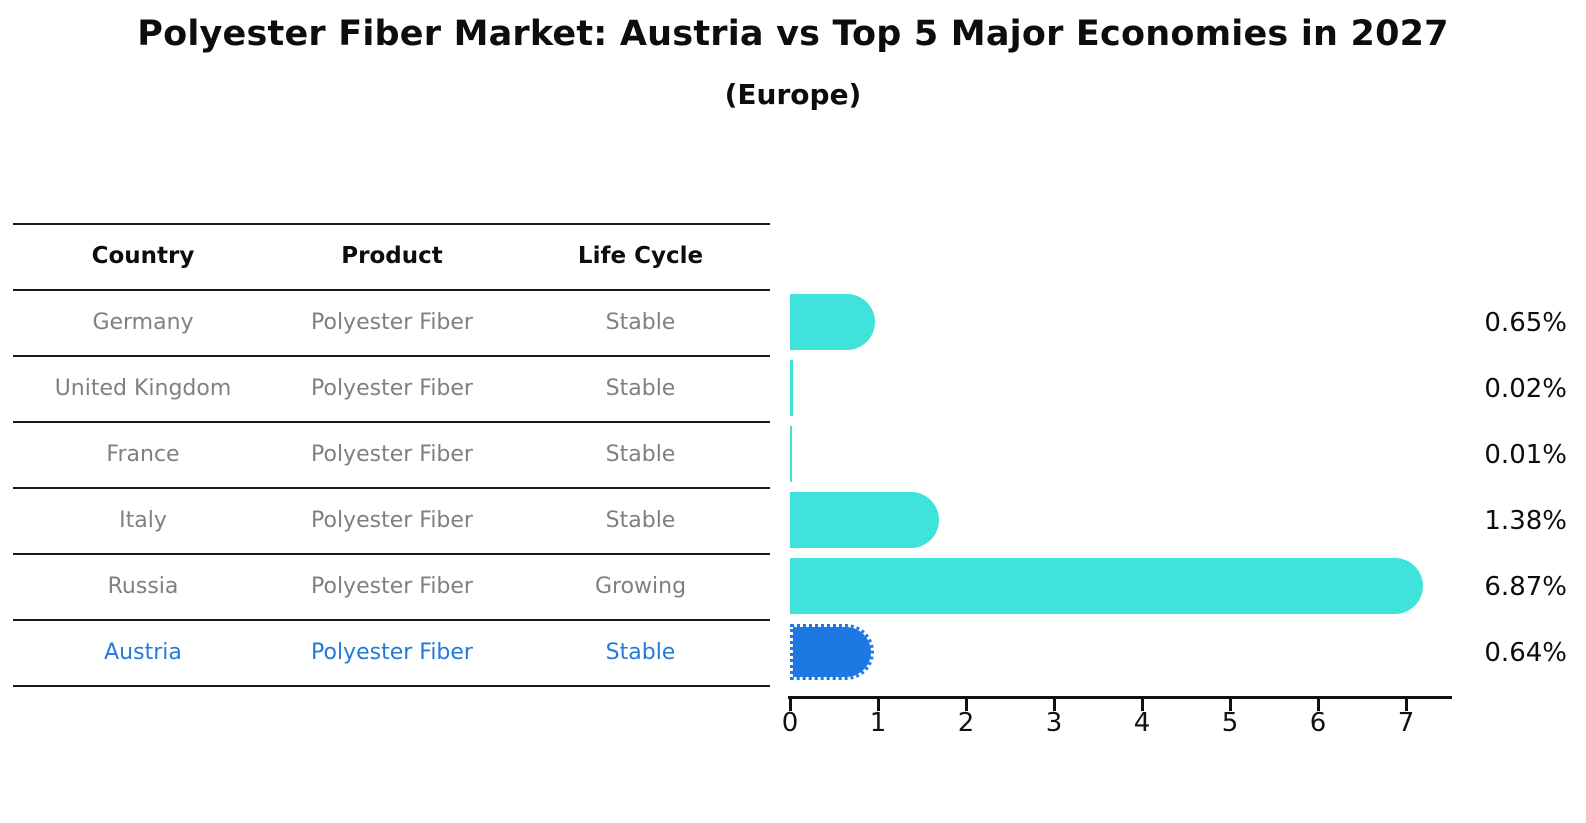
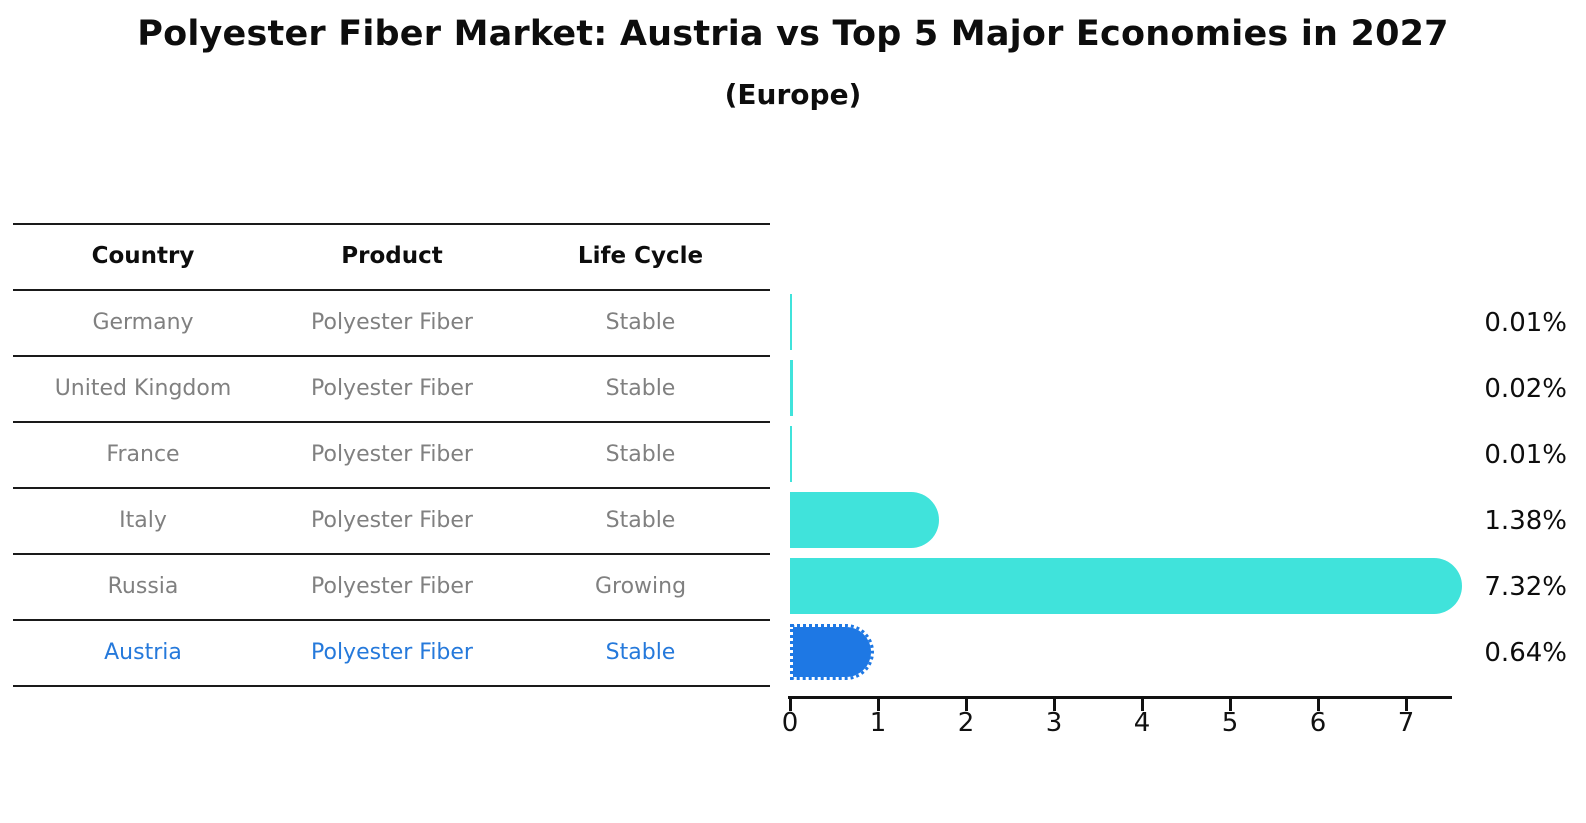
Germany: 0.65% -> 0.01%
Russia: 6.87% -> 7.32%
